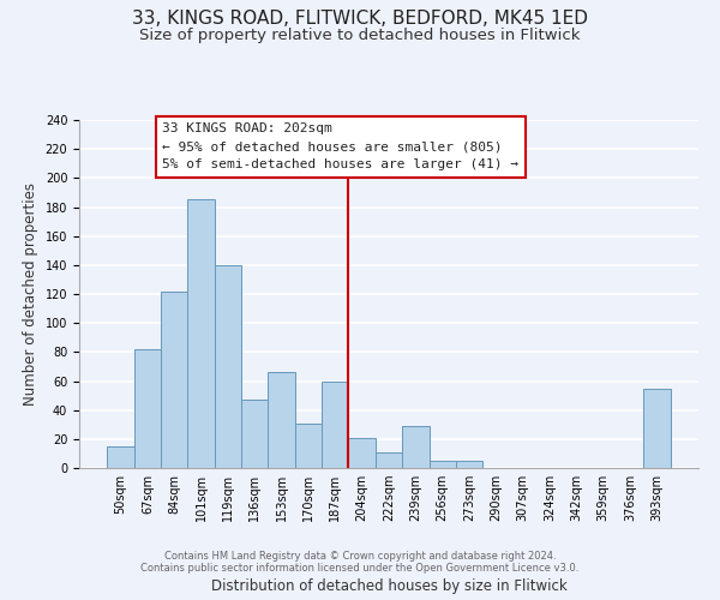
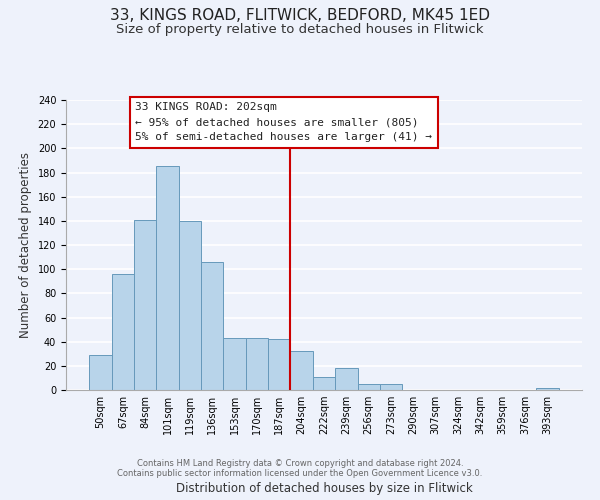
50sqm: 15 -> 29
67sqm: 82 -> 96
84sqm: 122 -> 141
136sqm: 47 -> 106
153sqm: 66 -> 43
170sqm: 31 -> 43
187sqm: 60 -> 42
204sqm: 21 -> 32
239sqm: 29 -> 18
393sqm: 55 -> 2
